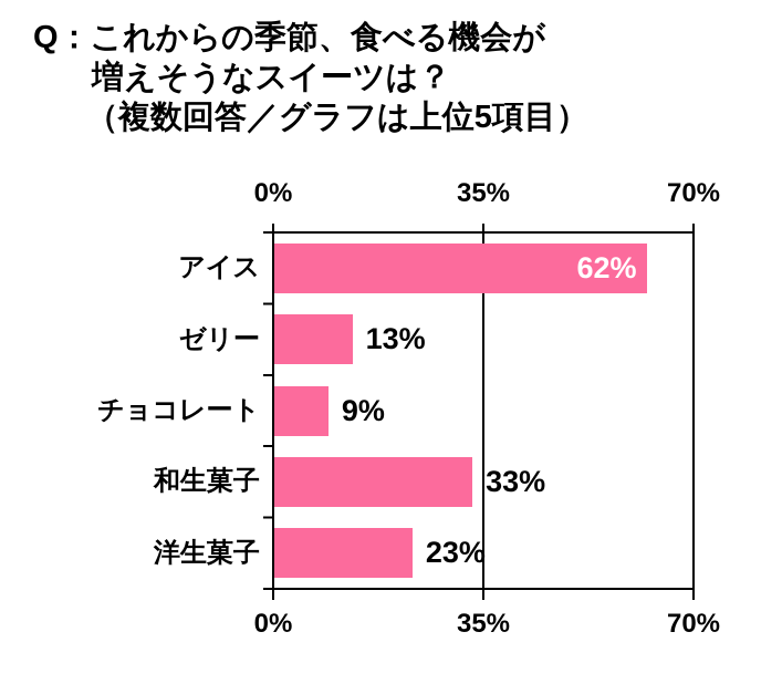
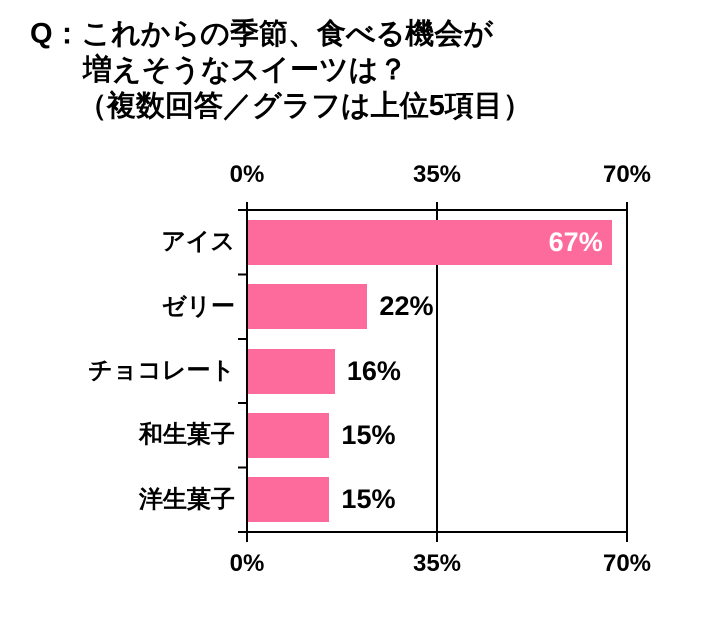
アイス: 62% -> 67%
ゼリー: 13% -> 22%
チョコレート: 9% -> 16%
和生菓子: 33% -> 15%
洋生菓子: 23% -> 15%
